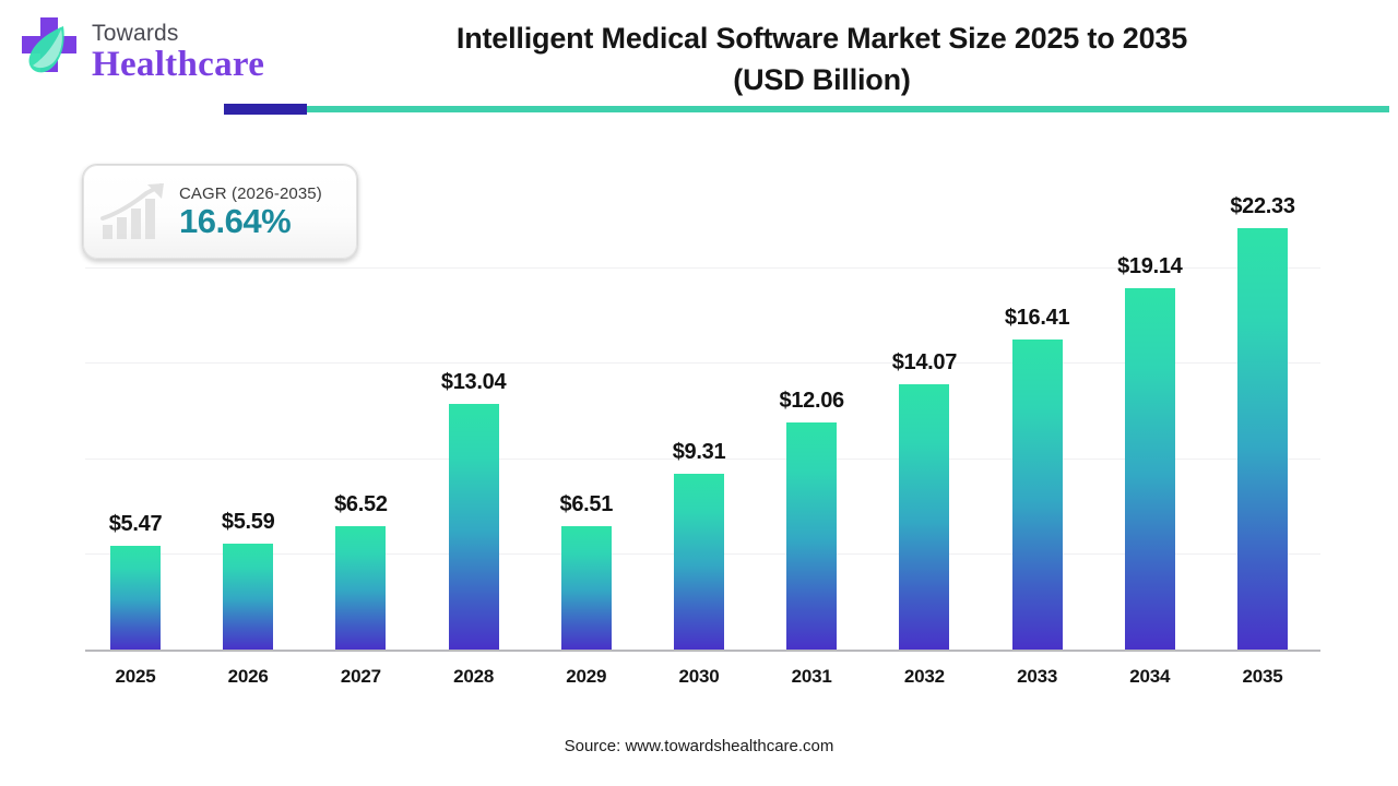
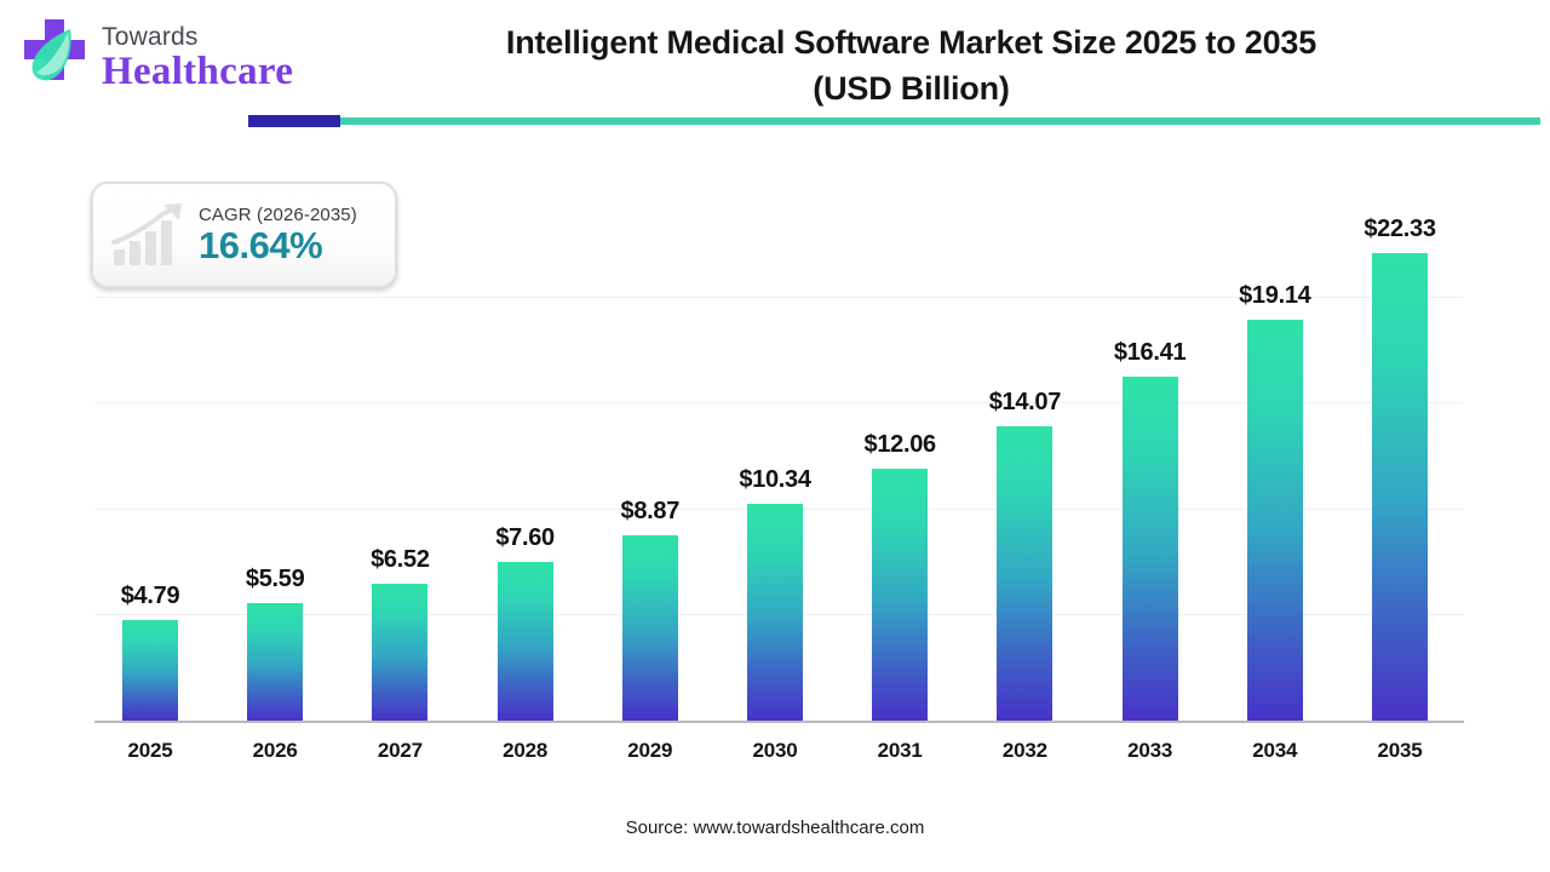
2025: $5.47 -> $4.79
2028: $13.04 -> $7.60
2029: $6.51 -> $8.87
2030: $9.31 -> $10.34
